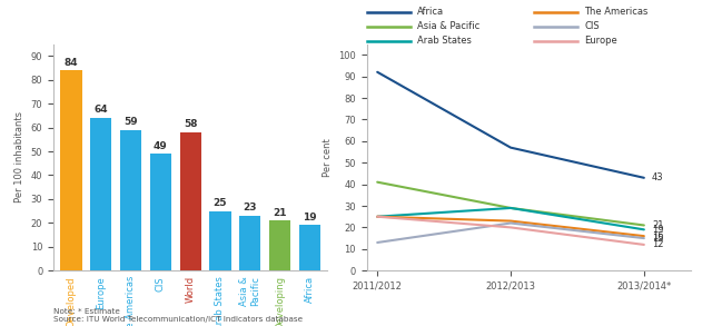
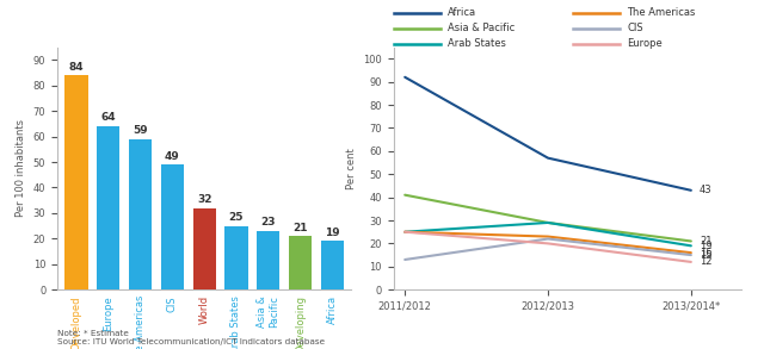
World: 58 -> 32
